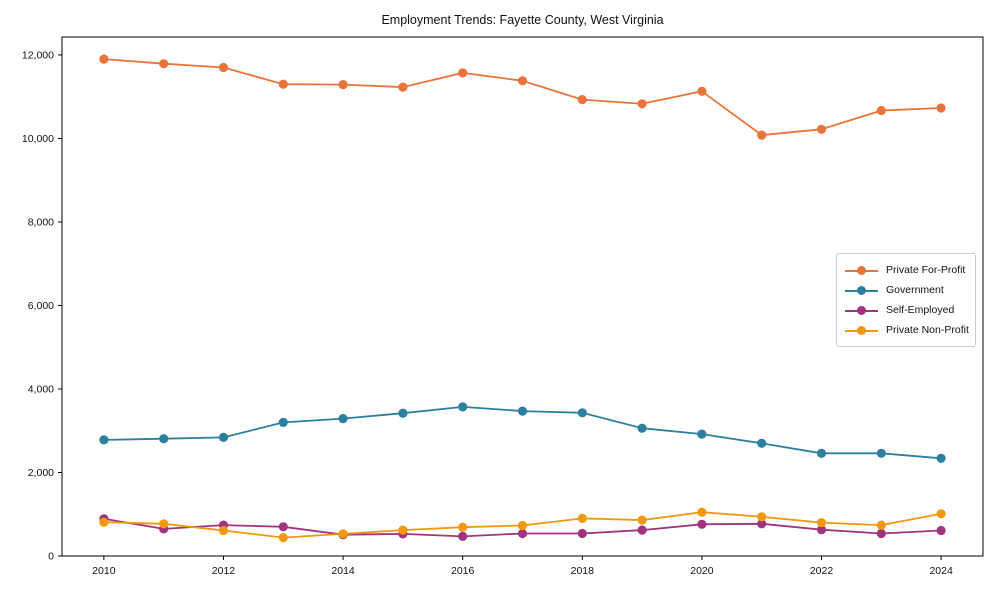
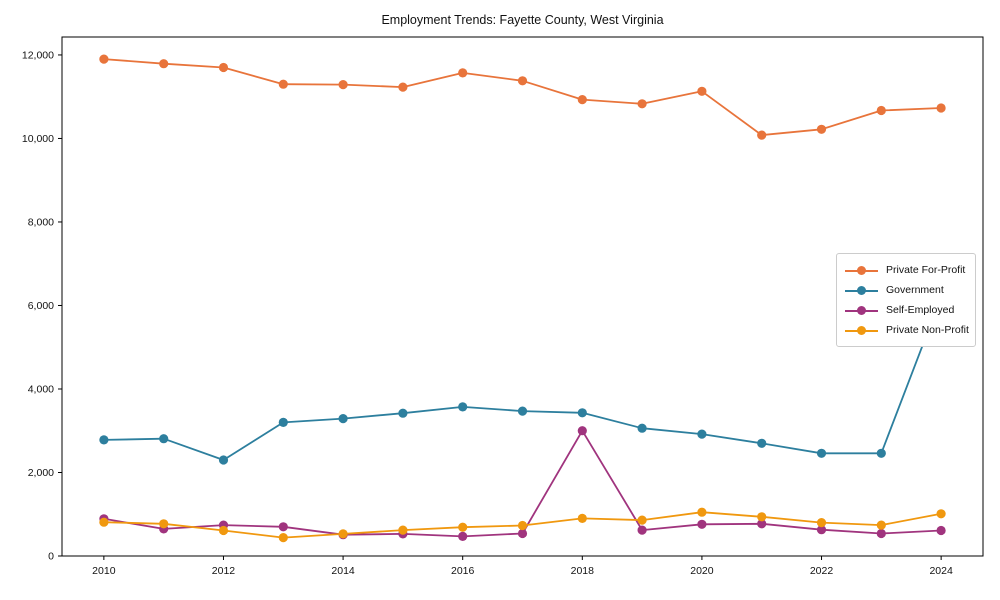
Government/2012: 2800 -> 2300
Self-Employed/2018: 500 -> 3000
Government/2024: 2300 -> 6200
